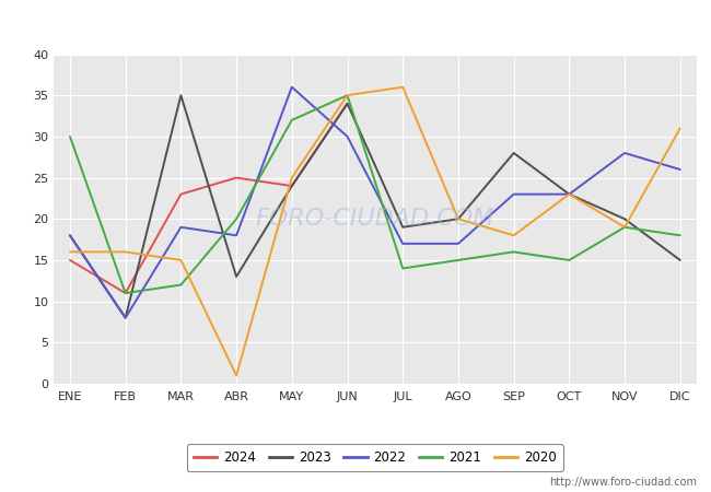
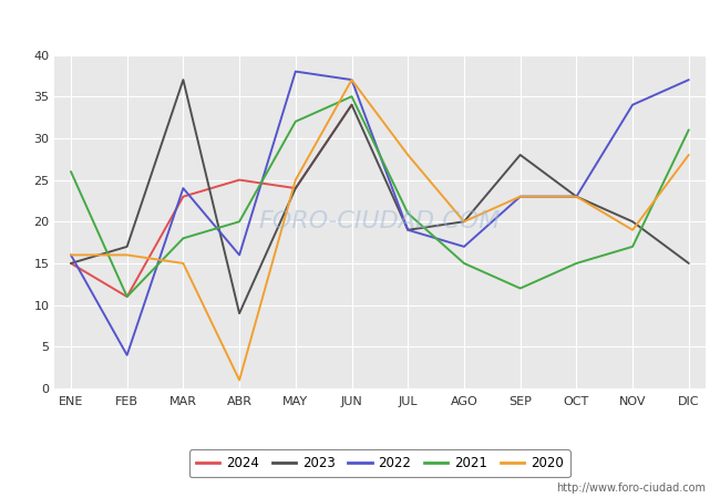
2023/ENE: 18 -> 15
2022/ENE: 18 -> 16
2021/ENE: 30 -> 26
2023/FEB: 8 -> 17
2022/FEB: 8 -> 4
2023/MAR: 35 -> 37
2022/MAR: 19 -> 24
2021/MAR: 12 -> 18
2023/ABR: 13 -> 9
2022/ABR: 18 -> 16
2022/MAY: 36 -> 38
2022/JUN: 30 -> 37
2020/JUN: 35 -> 37
2022/JUL: 17 -> 19
2021/JUL: 14 -> 21
2020/JUL: 36 -> 28
2021/SEP: 16 -> 12
2020/SEP: 18 -> 23
2022/NOV: 28 -> 34
2021/NOV: 19 -> 17
2022/DIC: 26 -> 37
2021/DIC: 18 -> 31
2020/DIC: 31 -> 28
